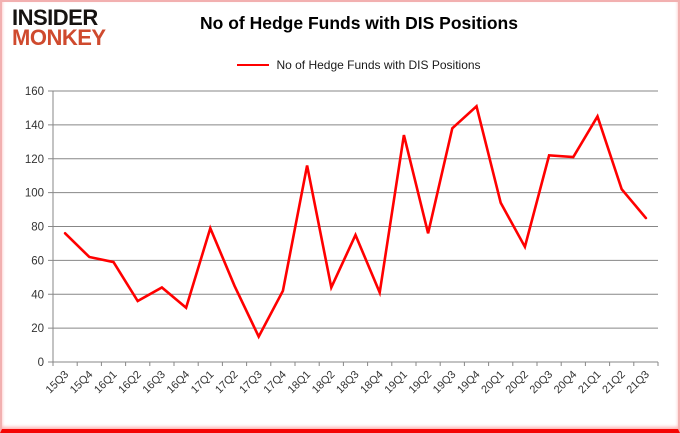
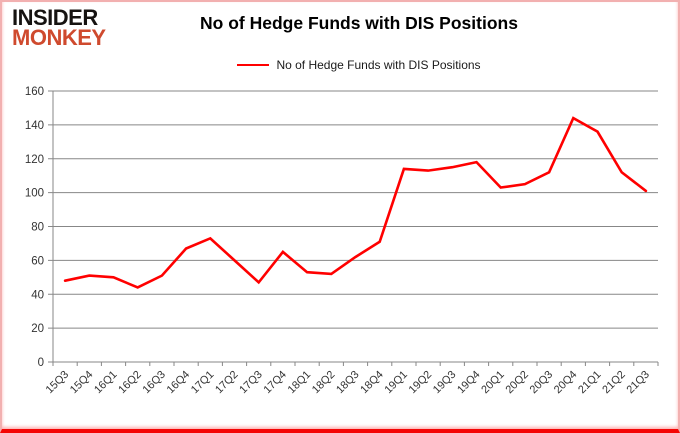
15Q3: 76 -> 48
15Q4: 62 -> 51
16Q1: 59 -> 50
16Q2: 36 -> 44
16Q3: 44 -> 51
16Q4: 32 -> 67
17Q1: 79 -> 73
17Q2: 45 -> 60
17Q3: 15 -> 47
17Q4: 42 -> 65
18Q1: 116 -> 53
18Q2: 44 -> 52
18Q3: 75 -> 62
18Q4: 41 -> 71
19Q1: 134 -> 114
19Q2: 76 -> 113
19Q3: 138 -> 115
19Q4: 151 -> 118
20Q1: 94 -> 103
20Q2: 68 -> 105
20Q3: 122 -> 112
20Q4: 121 -> 144
21Q1: 145 -> 136
21Q2: 102 -> 112
21Q3: 85 -> 101
